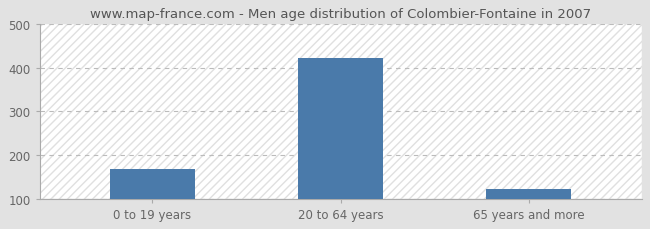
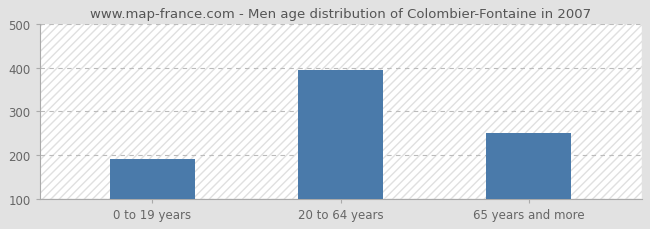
0 to 19 years: 168 -> 190
20 to 64 years: 422 -> 395
65 years and more: 122 -> 250
